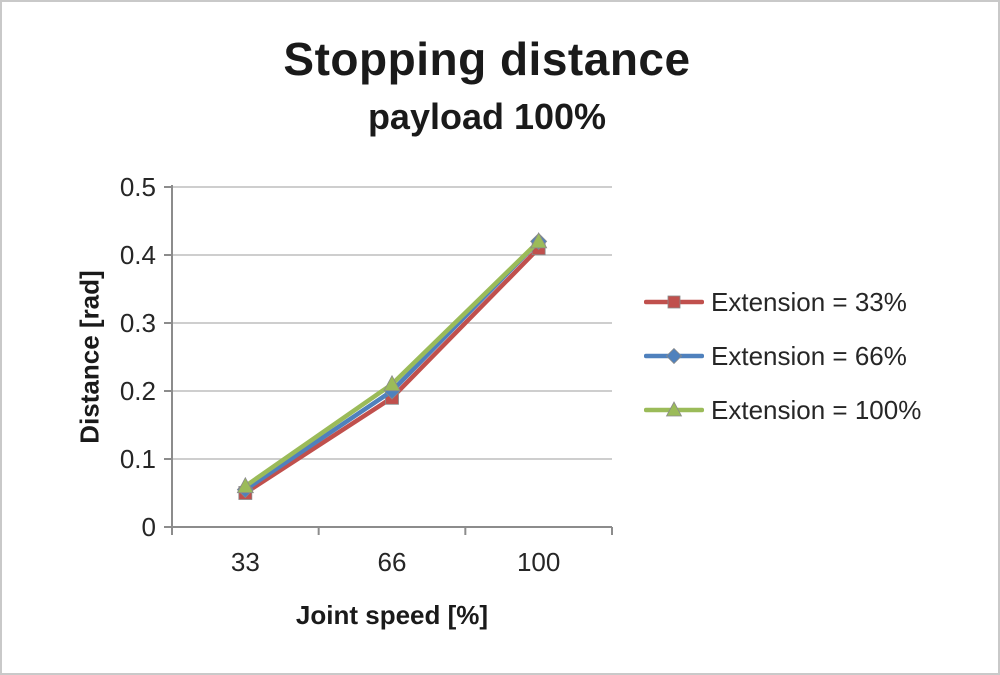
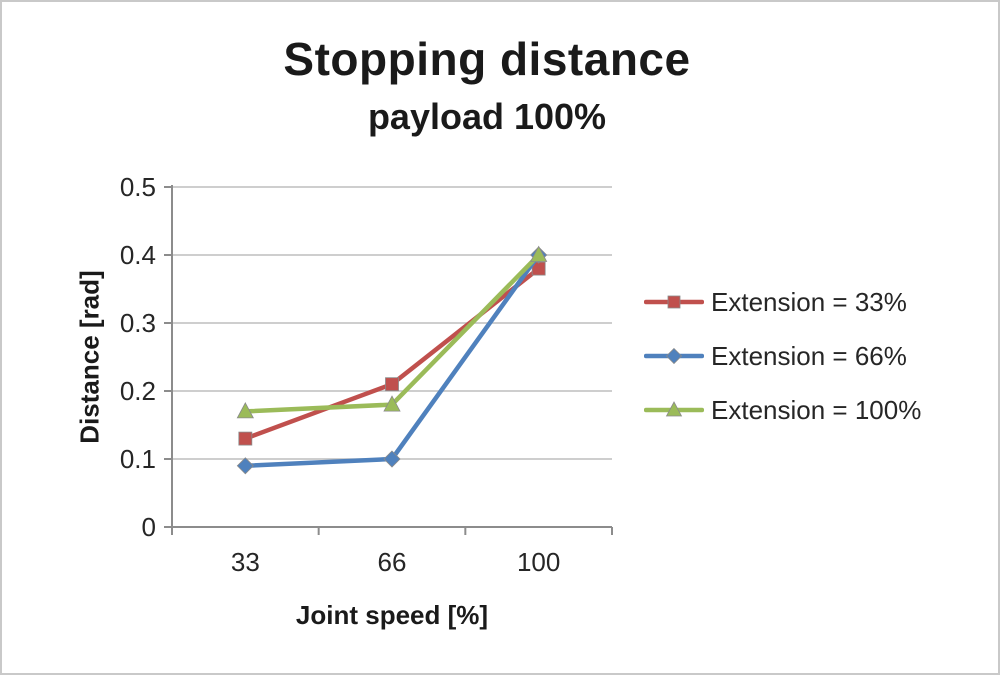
Extension = 33%/33: 0.05 -> 0.13
Extension = 66%/33: 0.06 -> 0.09
Extension = 100%/33: 0.06 -> 0.17
Extension = 33%/66: 0.19 -> 0.21
Extension = 66%/66: 0.20 -> 0.10
Extension = 100%/66: 0.21 -> 0.18
Extension = 33%/100: 0.41 -> 0.38
Extension = 66%/100: 0.42 -> 0.40
Extension = 100%/100: 0.42 -> 0.40
